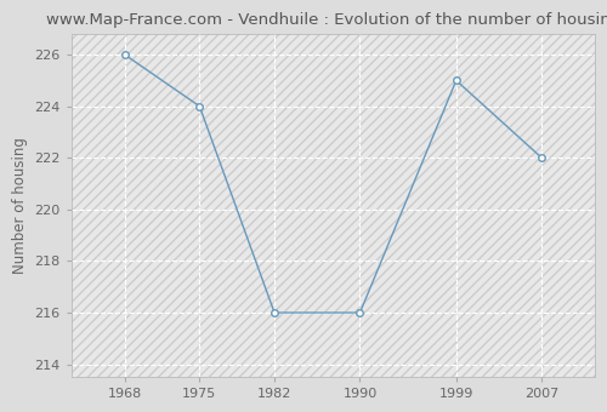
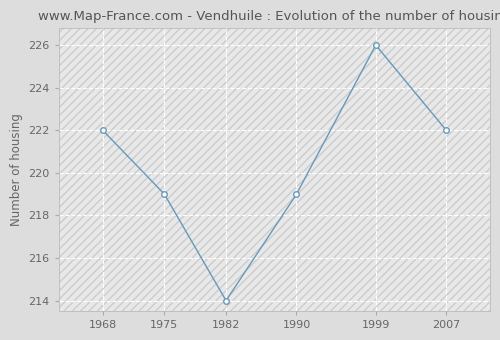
1968: 226 -> 222
1975: 224 -> 219
1982: 216 -> 214
1990: 216 -> 219
1999: 225 -> 226
